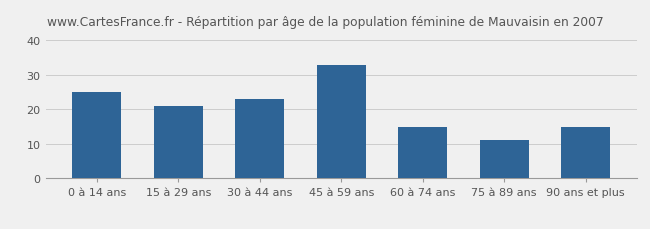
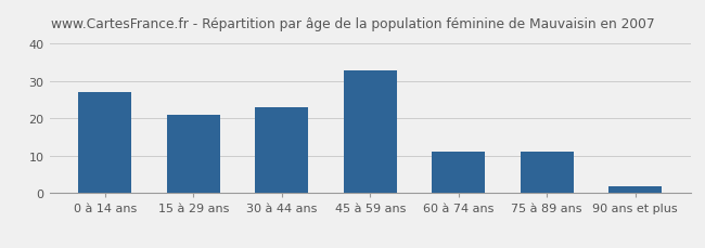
0 à 14 ans: 25 -> 27
60 à 74 ans: 15 -> 11
90 ans et plus: 15 -> 2
